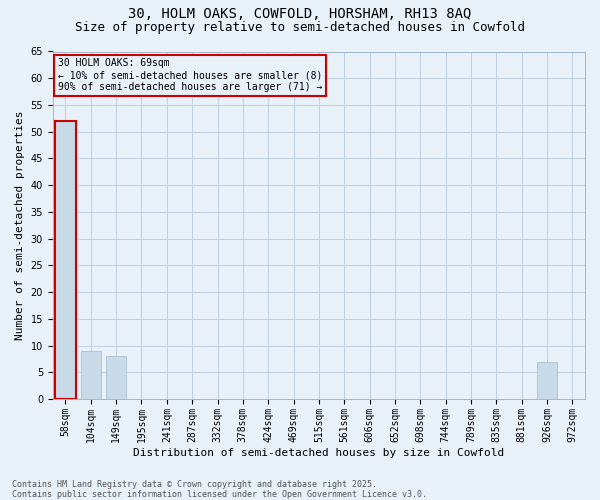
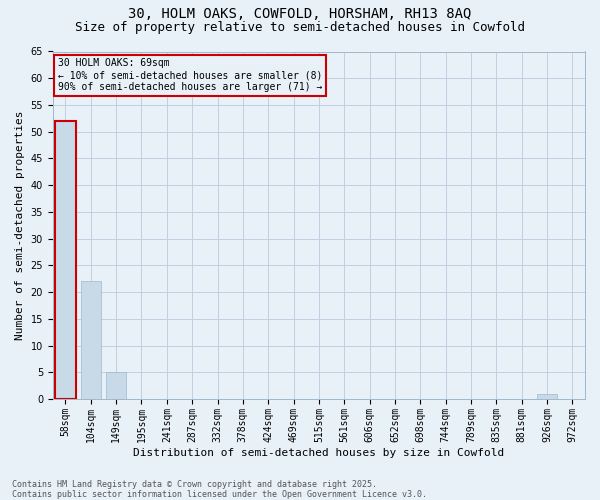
104sqm: 9 -> 22
149sqm: 8 -> 5
926sqm: 7 -> 1
